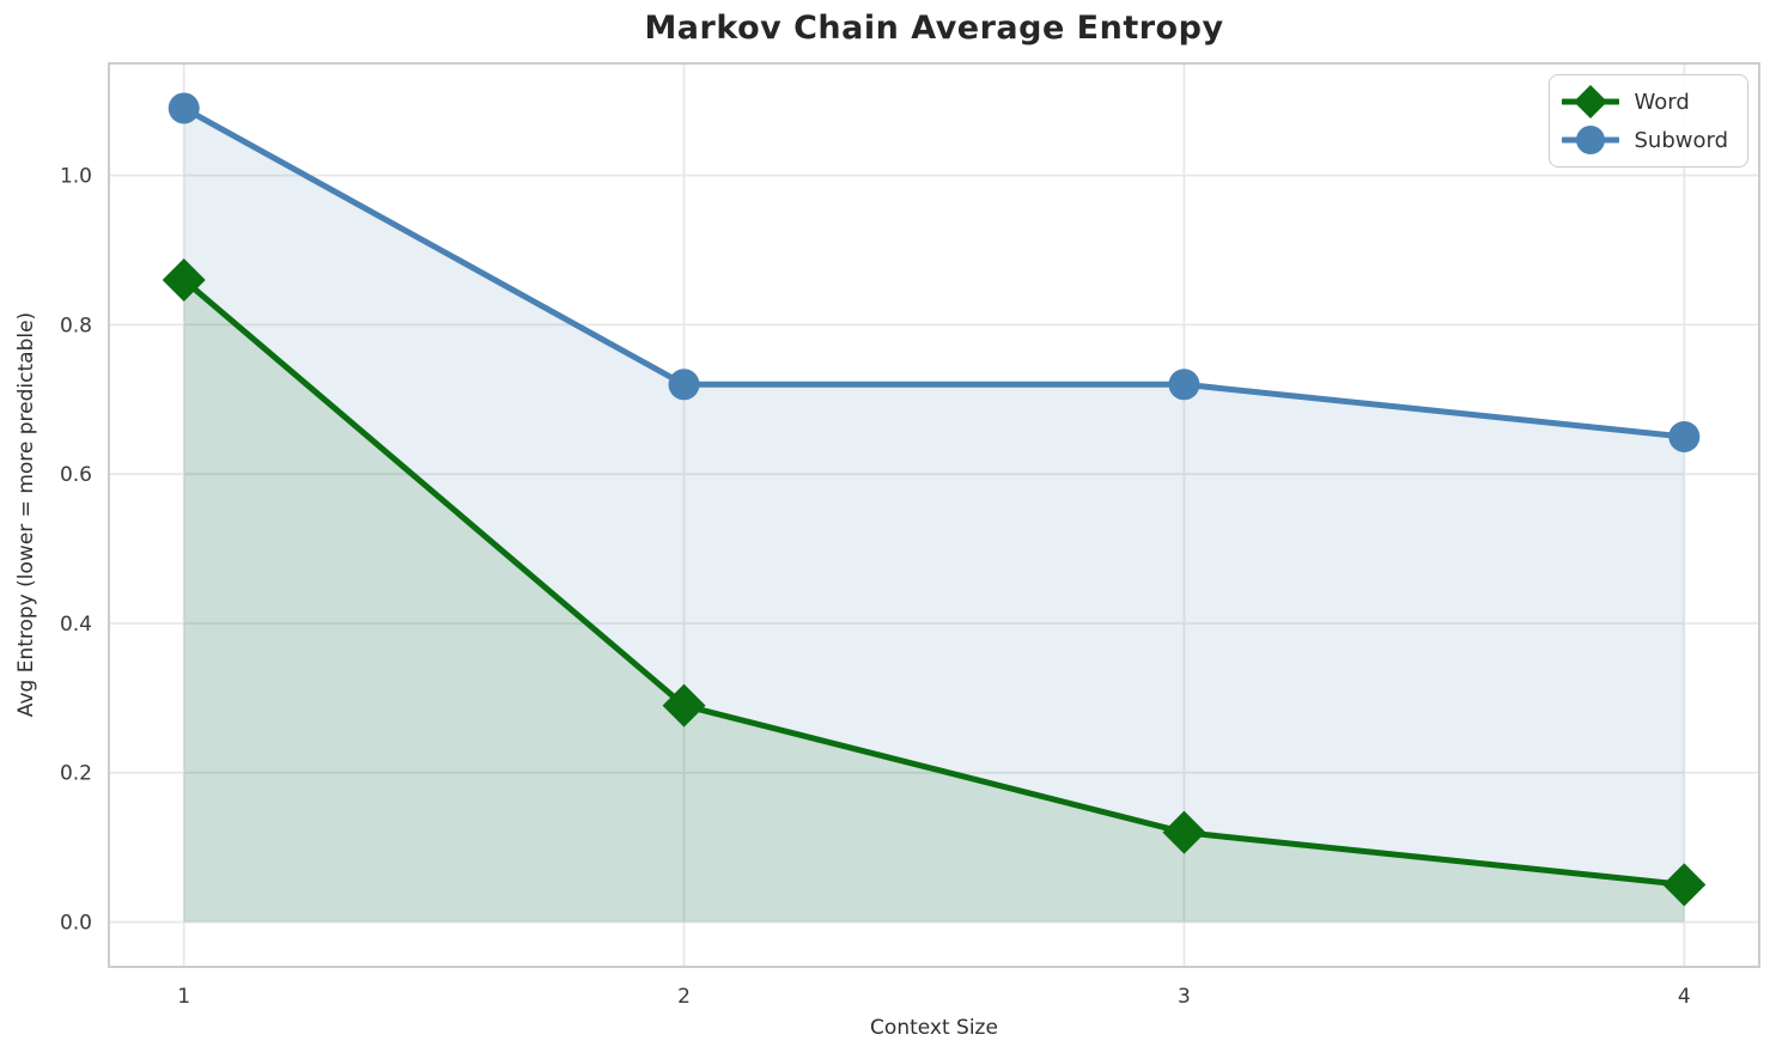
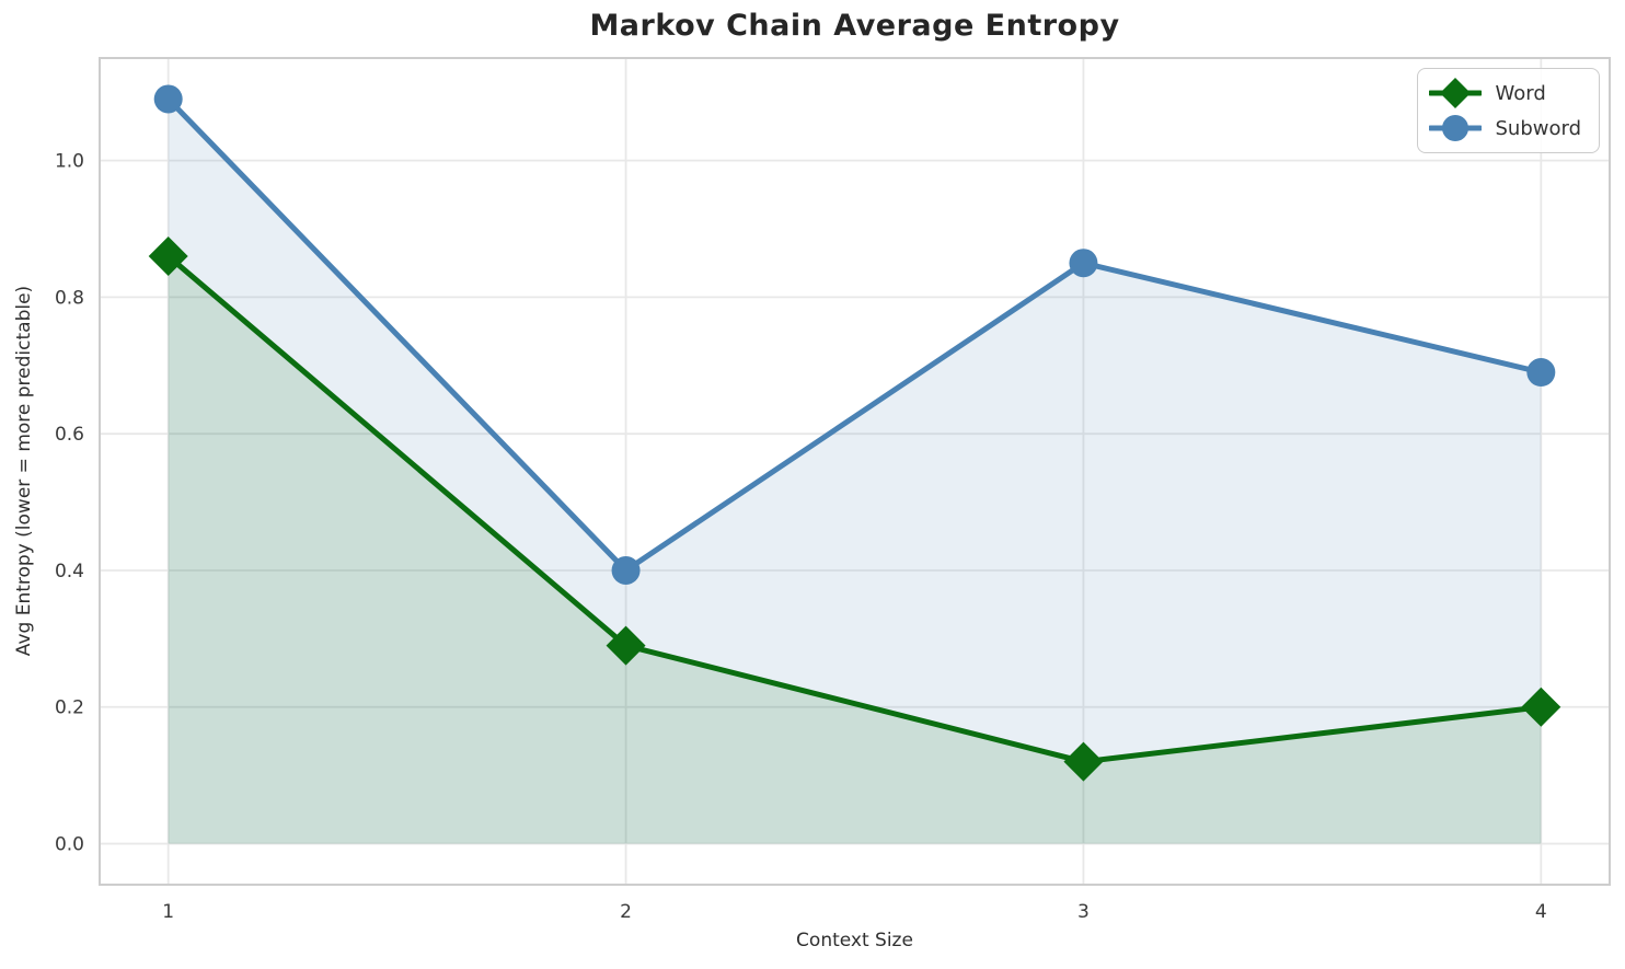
Subword/2: 0.72 -> 0.40
Subword/3: 0.72 -> 0.85
Word/4: 0.05 -> 0.20
Subword/4: 0.65 -> 0.69
